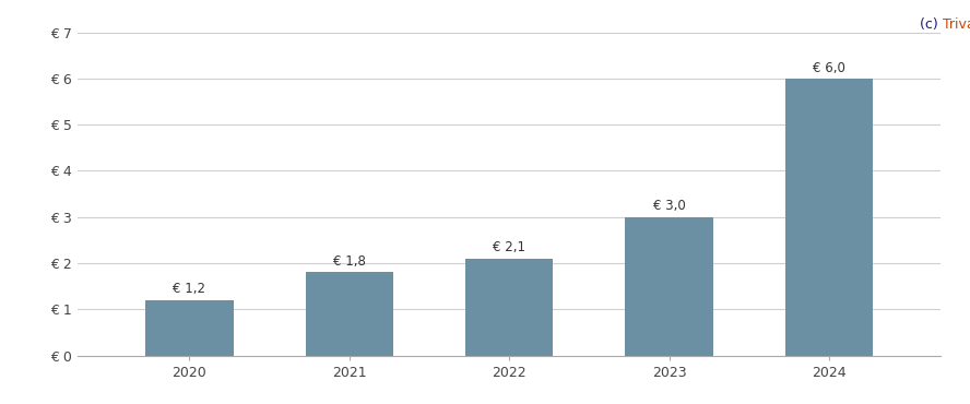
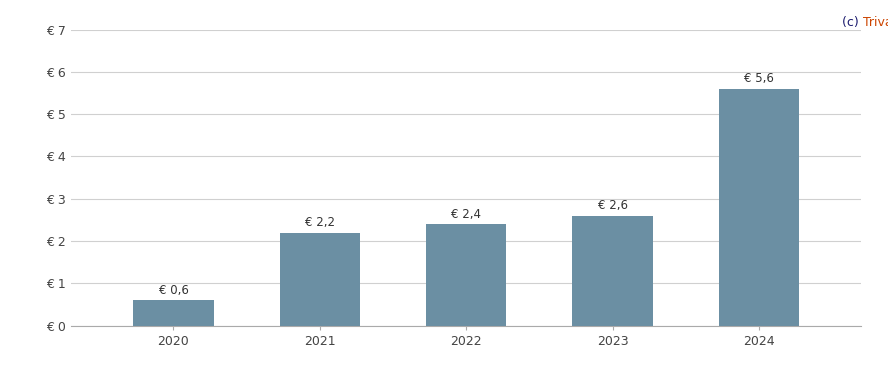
2020: 1,2 -> 0,6
2021: 1,8 -> 2,2
2022: 2,1 -> 2,4
2023: 3,0 -> 2,6
2024: 6,0 -> 5,6
